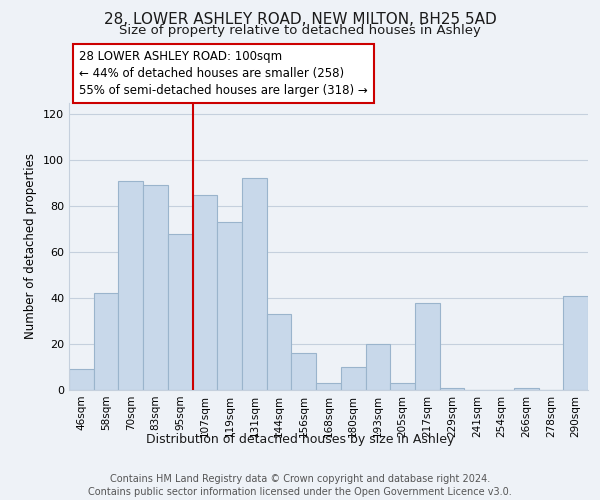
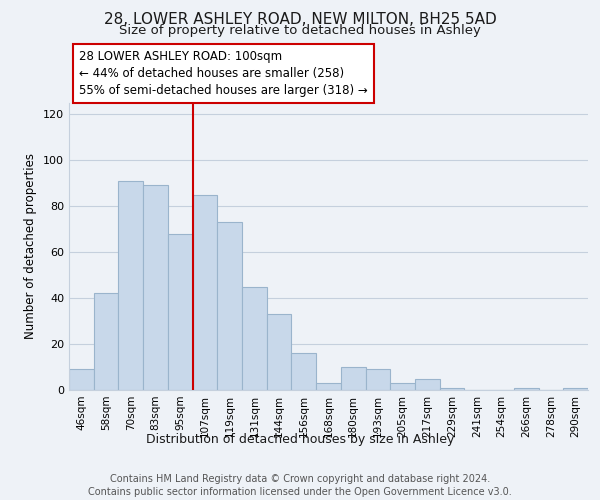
131sqm: 92 -> 45
193sqm: 20 -> 9
217sqm: 38 -> 5
290sqm: 41 -> 1
